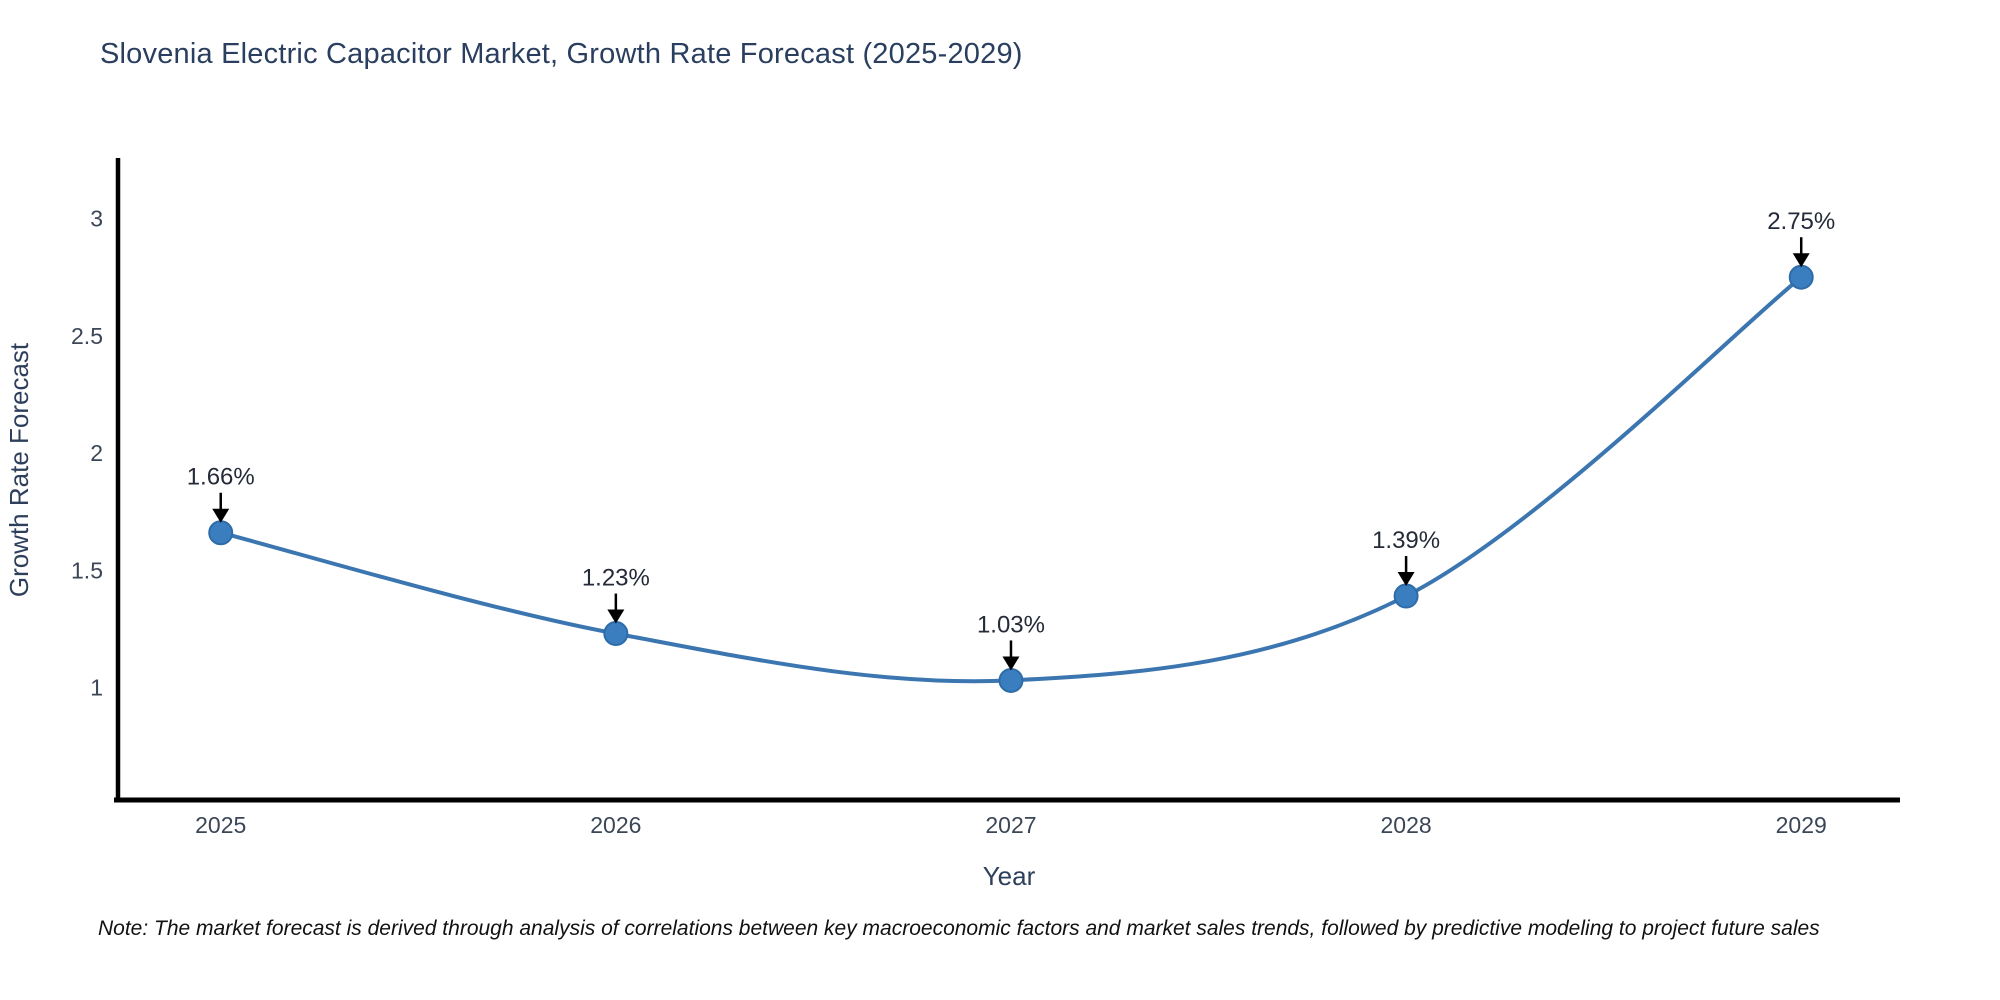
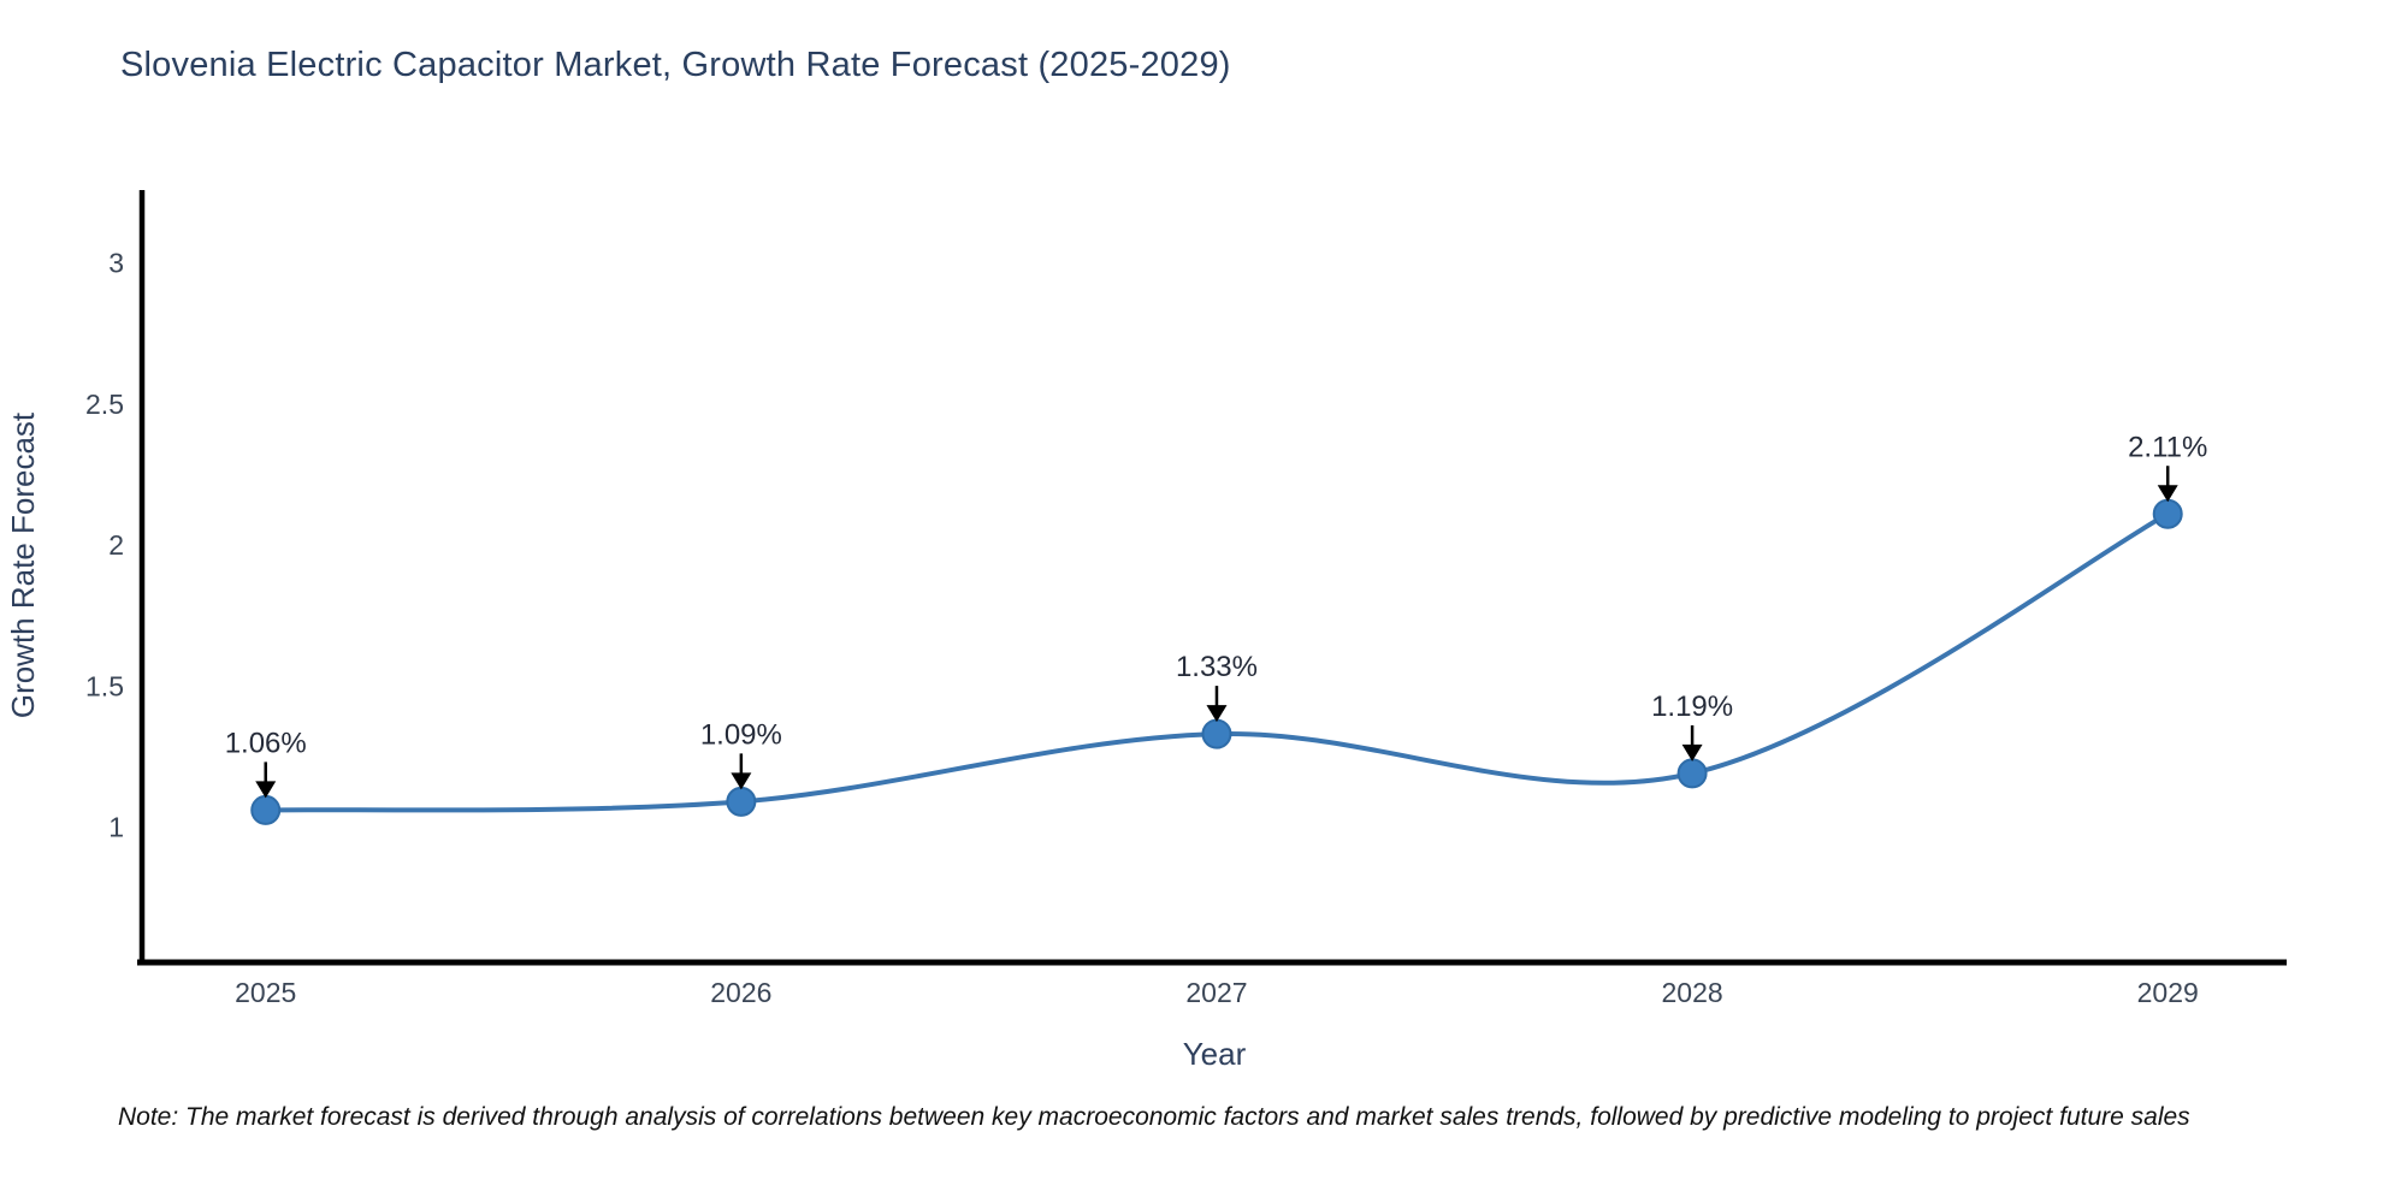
2025: 1.66% -> 1.06%
2026: 1.23% -> 1.09%
2027: 1.03% -> 1.33%
2028: 1.39% -> 1.19%
2029: 2.75% -> 2.11%
